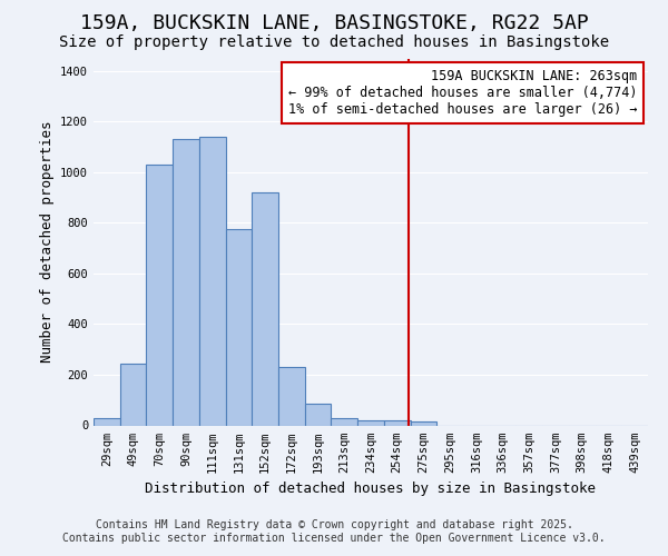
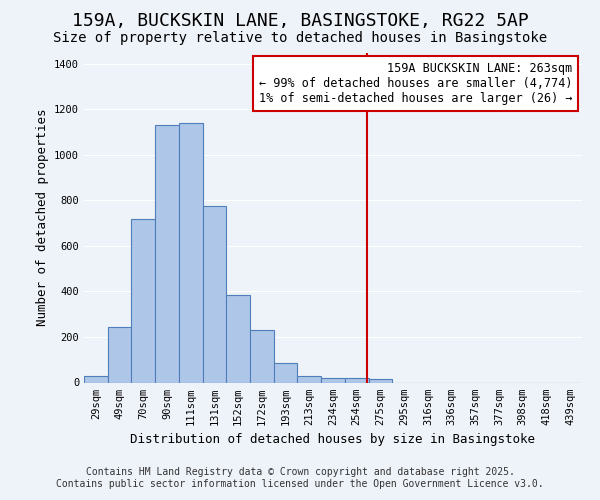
70sqm: 1030 -> 720
152sqm: 920 -> 385
